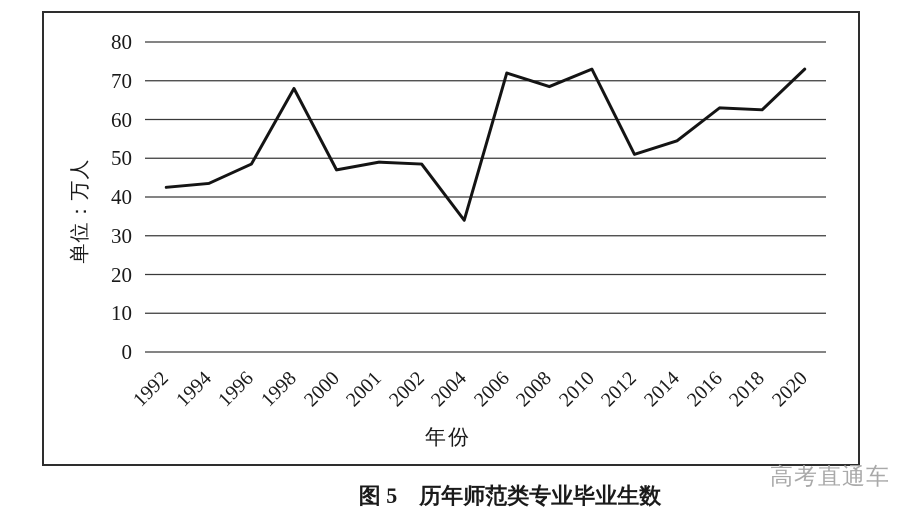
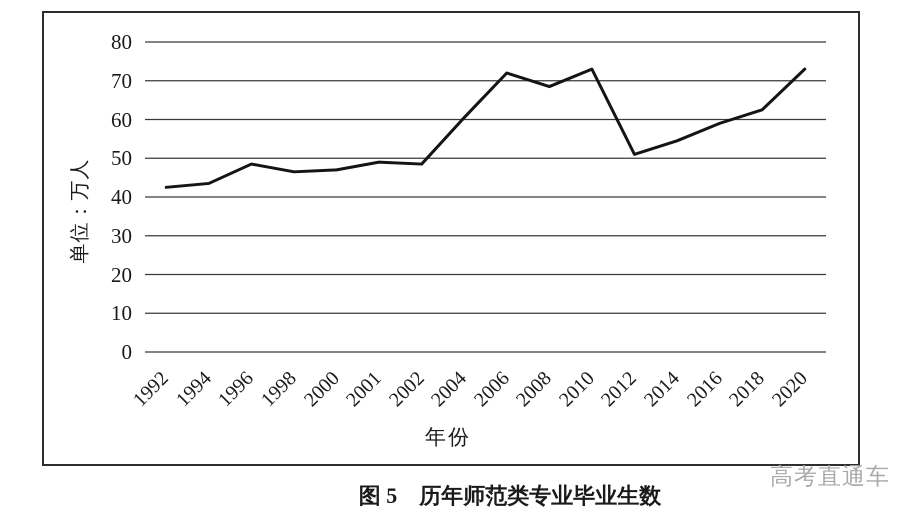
1998: 68 -> 46
2004: 34 -> 60
2016: 63 -> 59
